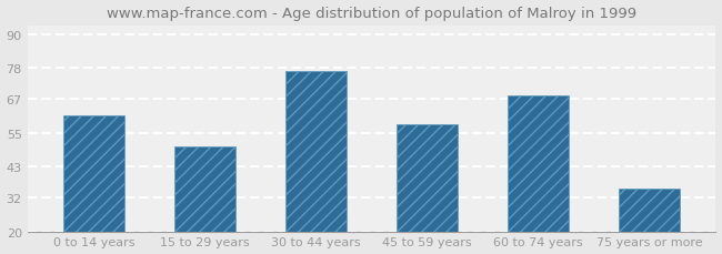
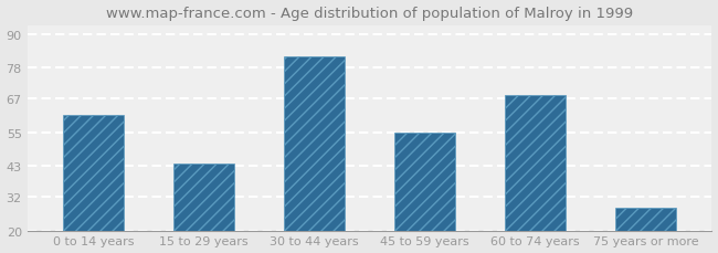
15 to 29 years: 50 -> 44
30 to 44 years: 77 -> 82
45 to 59 years: 58 -> 55
75 years or more: 35 -> 28
